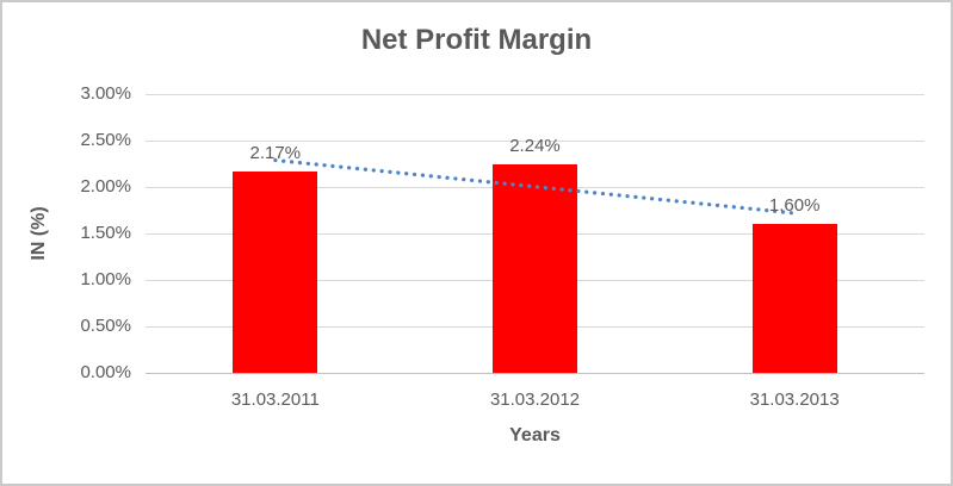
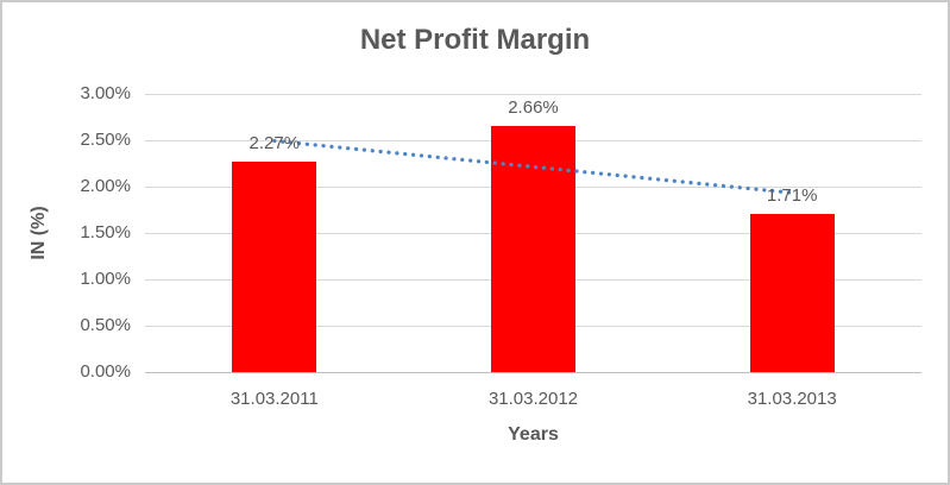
31.03.2011: 2.17% -> 2.27%
31.03.2012: 2.24% -> 2.66%
31.03.2013: 1.60% -> 1.71%
